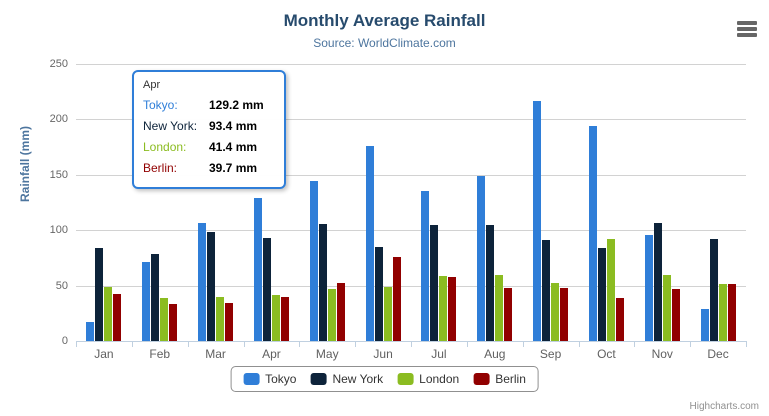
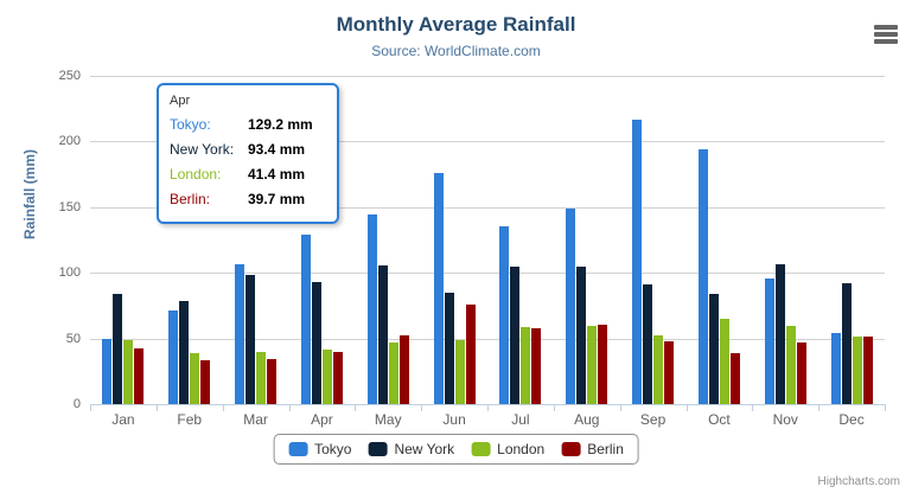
Tokyo/Jan: 17 -> 50
Berlin/Aug: 48 -> 60
London/Oct: 92 -> 65
Tokyo/Dec: 29 -> 54
